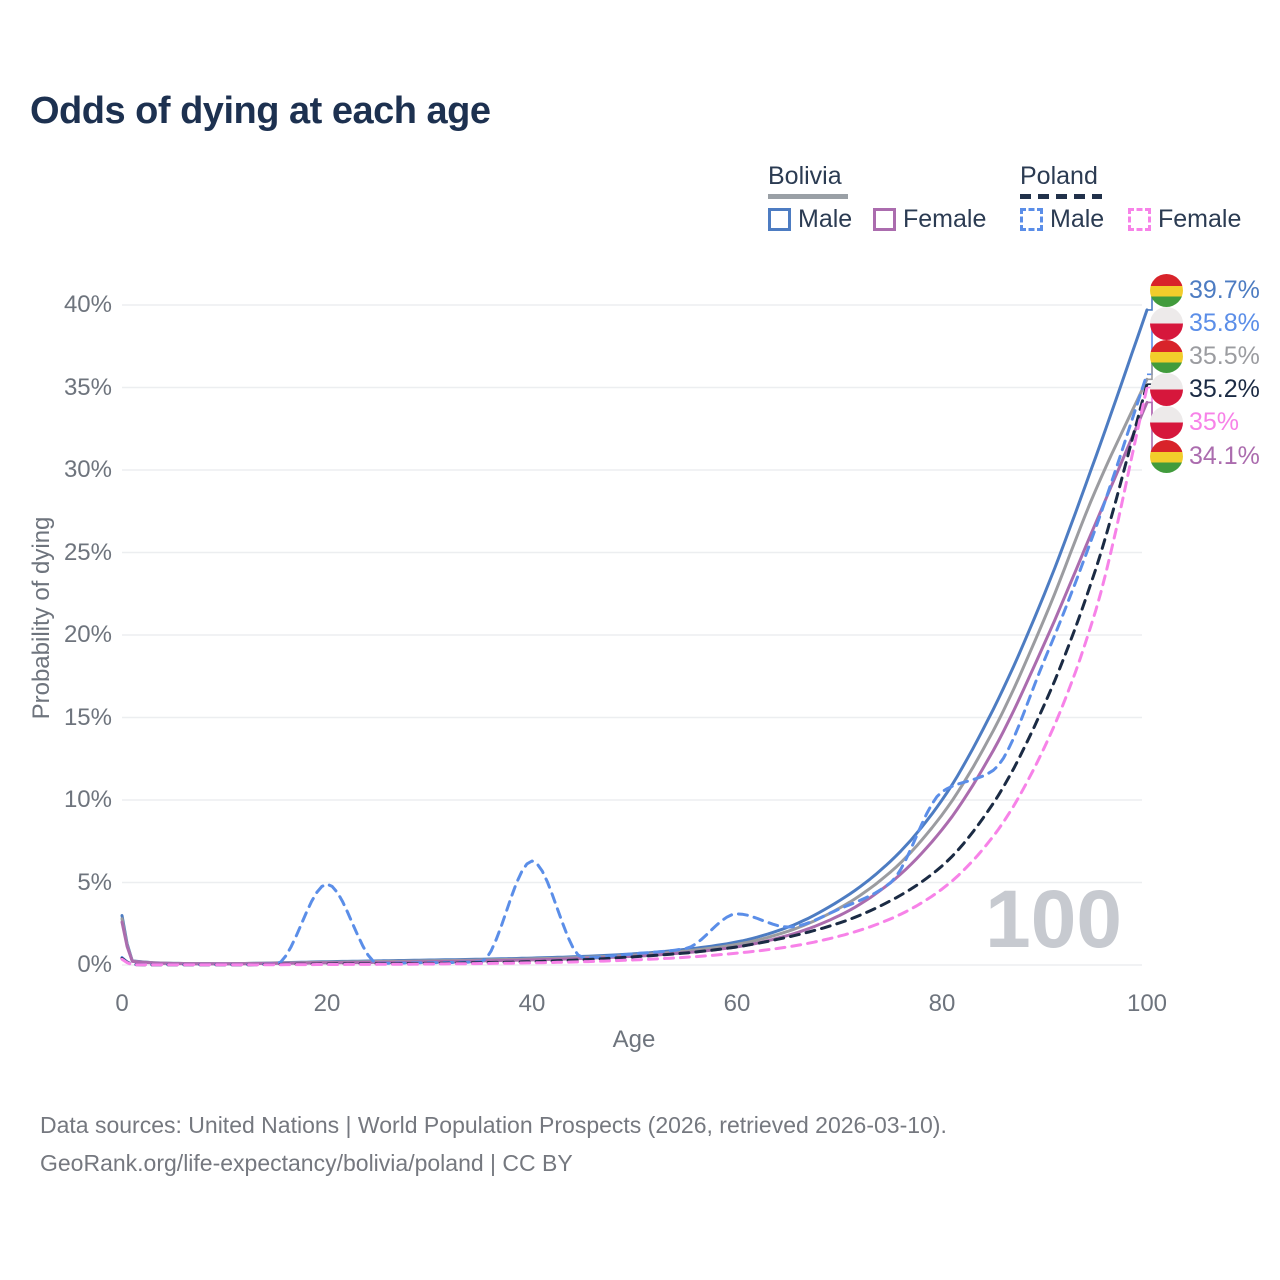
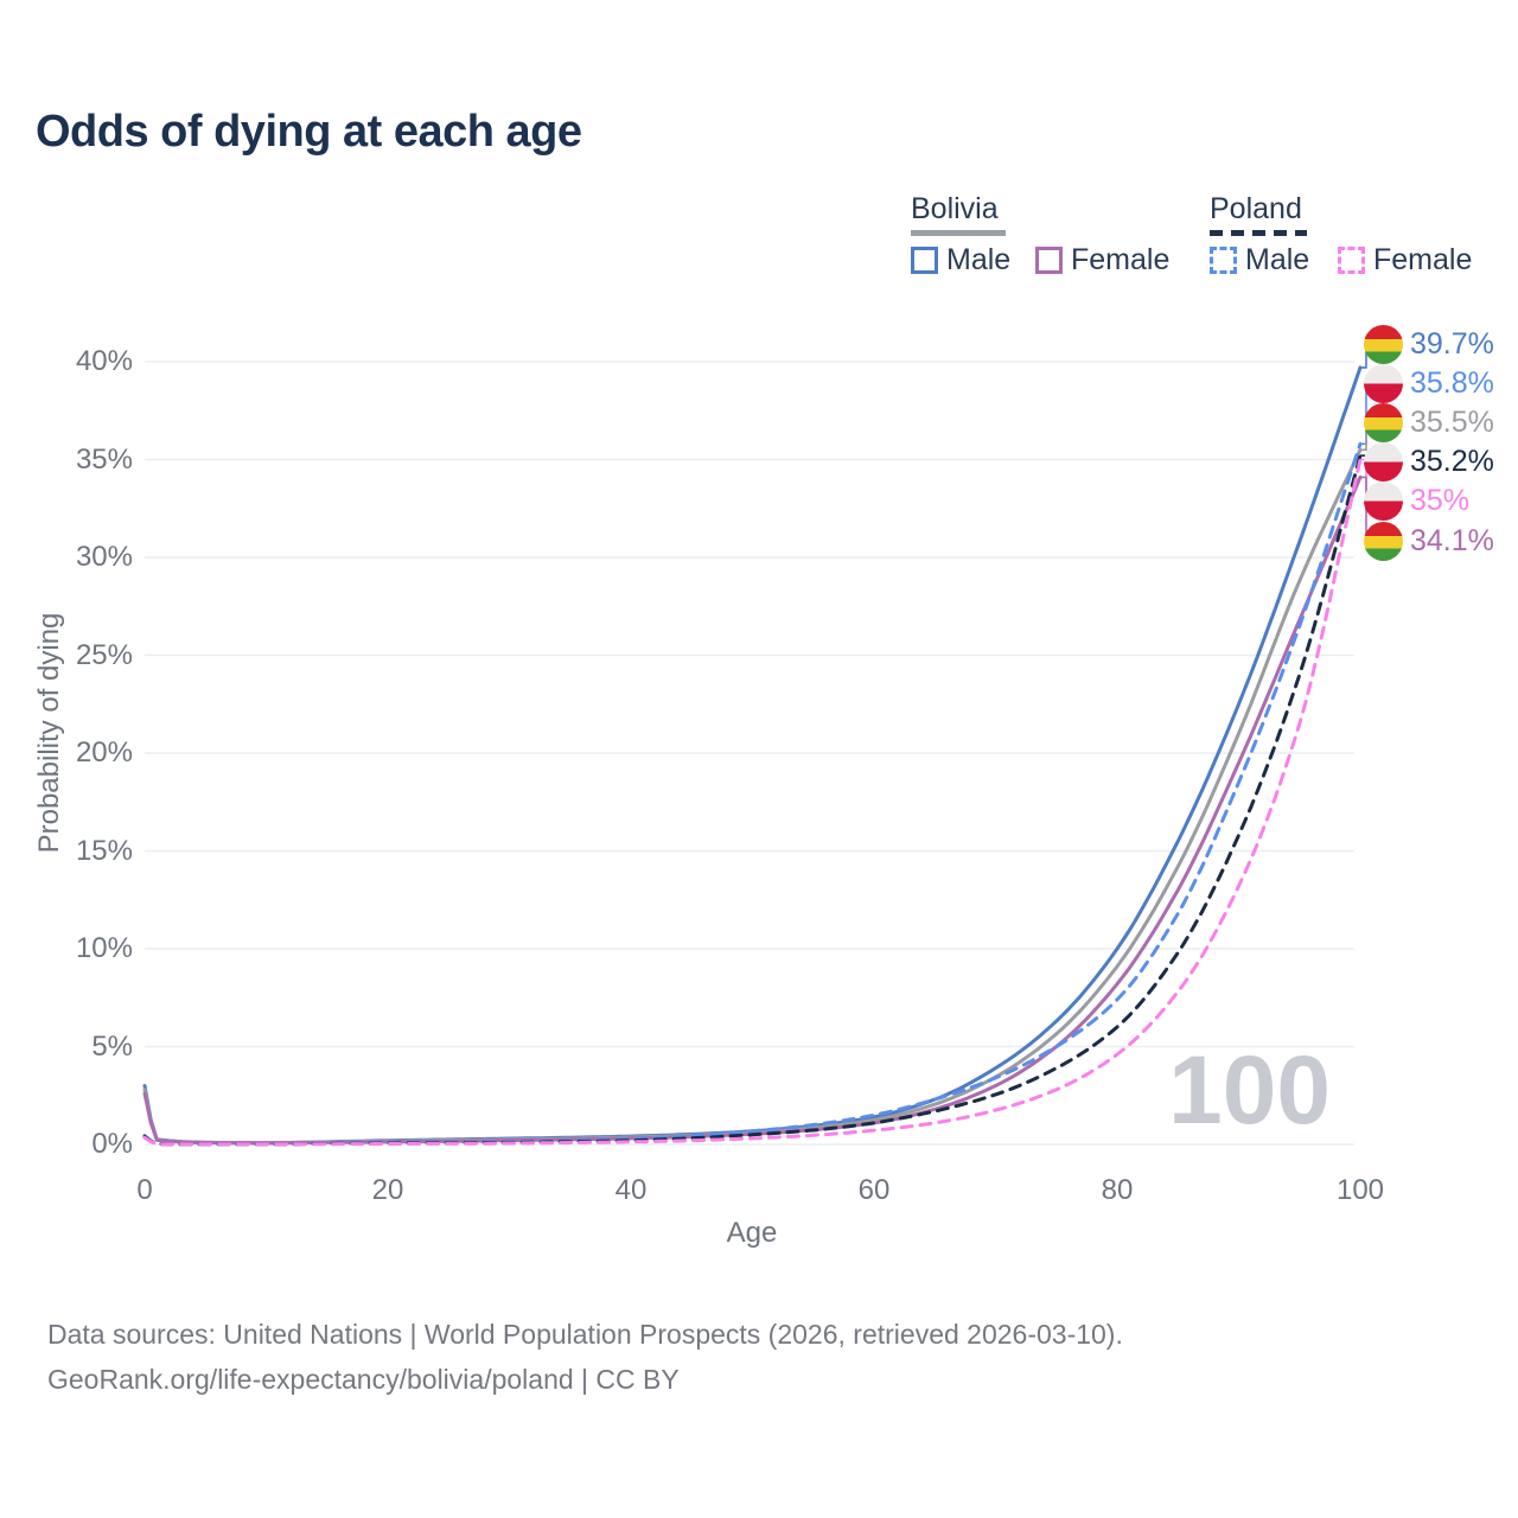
Poland Male/20: 4.9% -> 0.1%
Poland Male/40: 6.3% -> 0.3%
Poland Male/60: 3.1% -> 1.5%
Poland Male/80: 10.5% -> 7.4%
